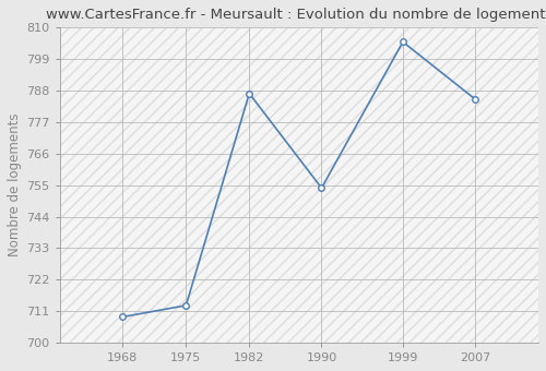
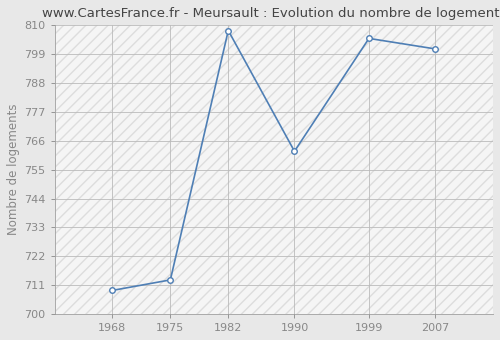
1982: 787 -> 808
1990: 754 -> 762
2007: 785 -> 801
